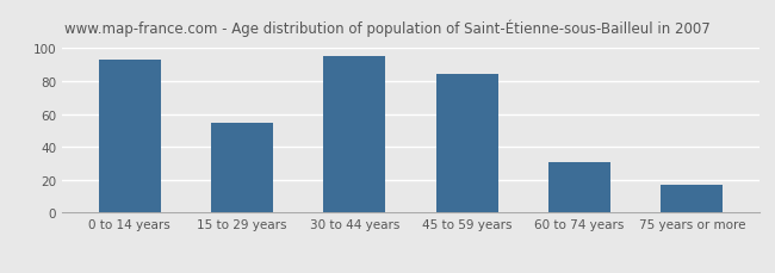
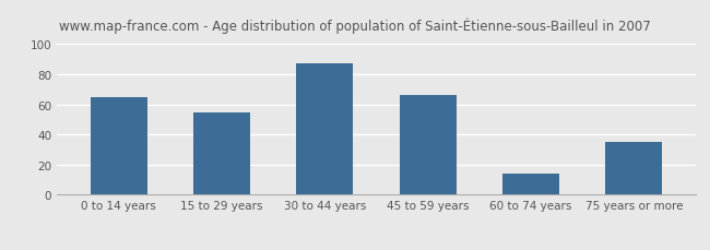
0 to 14 years: 93 -> 65
30 to 44 years: 95 -> 87
45 to 59 years: 84 -> 66
60 to 74 years: 31 -> 14
75 years or more: 17 -> 35
